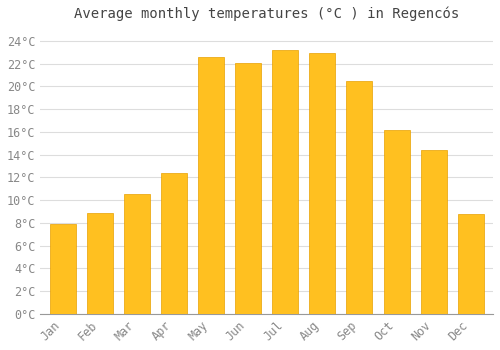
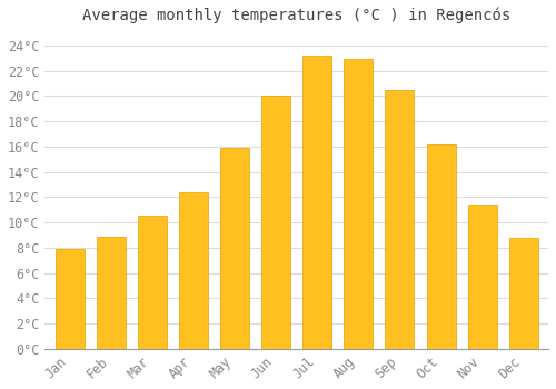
May: 22.6°C -> 15.9°C
Jun: 22.1°C -> 20.0°C
Nov: 14.4°C -> 11.4°C
